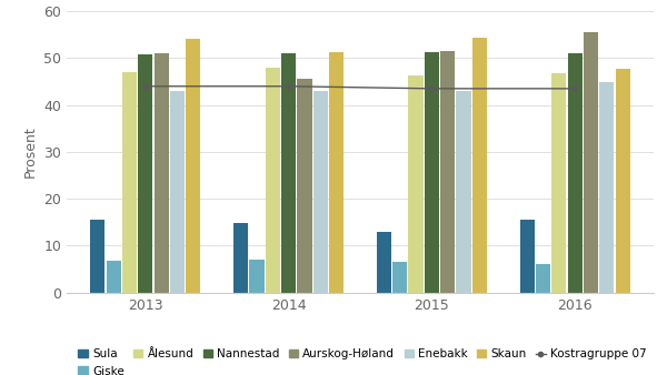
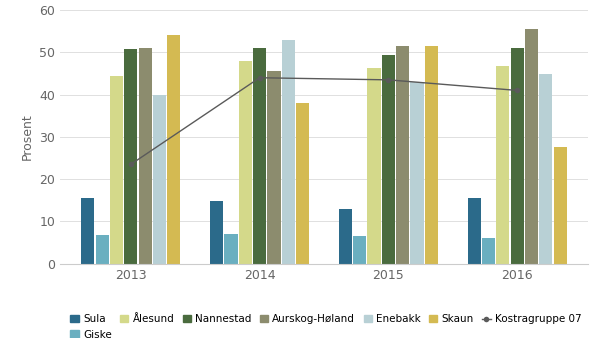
Ålesund/2013: 46.9 -> 44.5
Kostragruppe 07/2013: 44.0 -> 23.5
Enebakk/2013: 43 -> 40
Enebakk/2014: 43 -> 53
Skaun/2014: 51.2 -> 38.0
Nannestad/2015: 51.3 -> 49.5
Skaun/2015: 54.3 -> 51.5
Kostragruppe 07/2016: 43.5 -> 41.0
Skaun/2016: 47.8 -> 27.5
